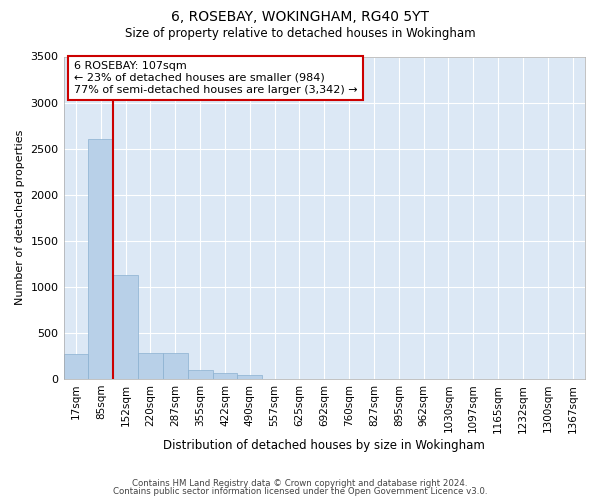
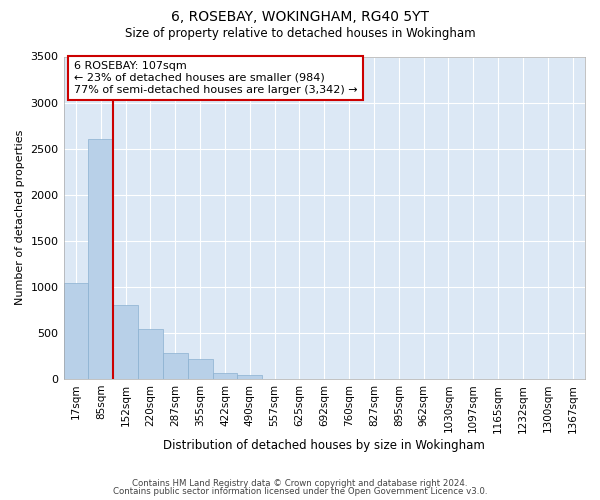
17sqm: 270 -> 1040
152sqm: 1130 -> 800
220sqm: 280 -> 540
355sqm: 100 -> 220
